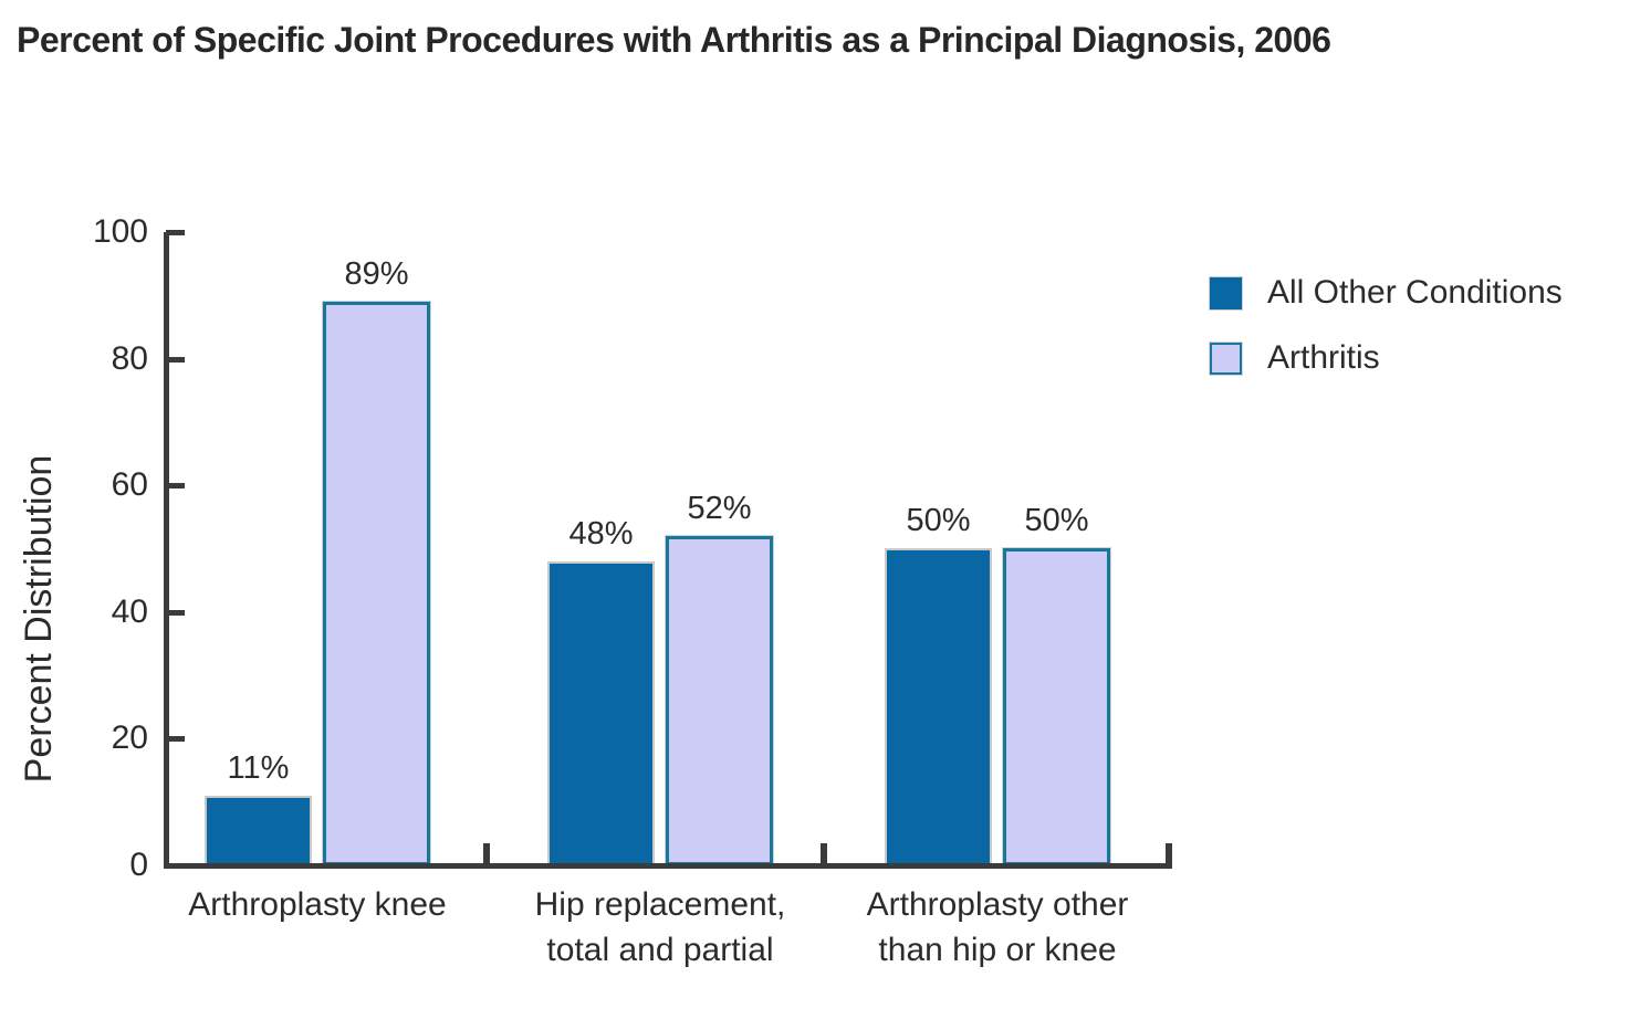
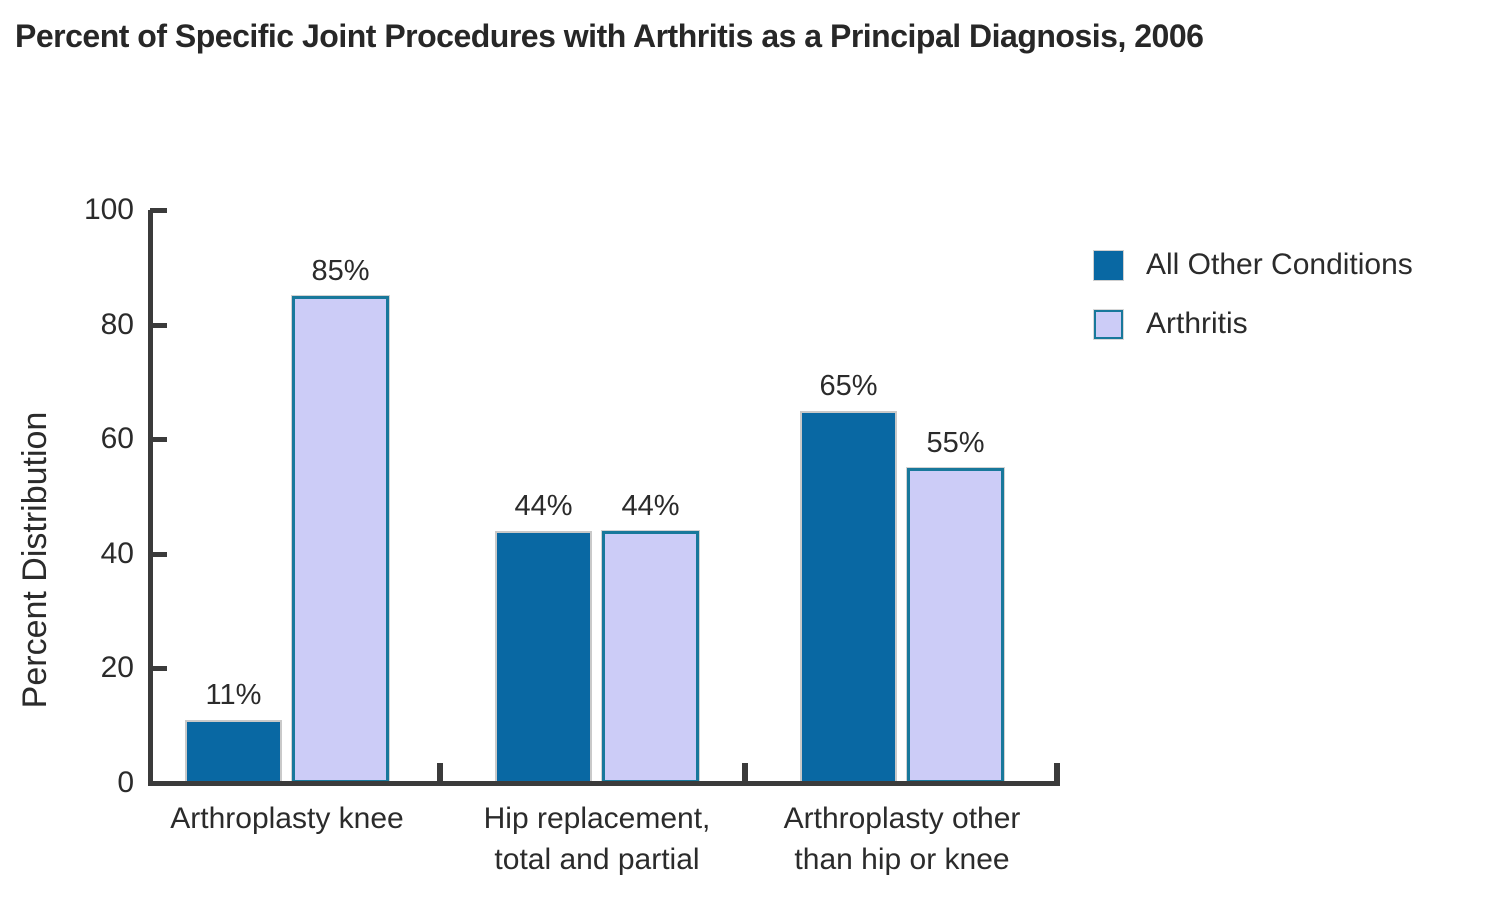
Arthritis/Arthroplasty knee: 89% -> 85%
All Other Conditions/Hip replacement, total and partial: 48% -> 44%
Arthritis/Hip replacement, total and partial: 52% -> 44%
All Other Conditions/Arthroplasty other than hip or knee: 50% -> 65%
Arthritis/Arthroplasty other than hip or knee: 50% -> 55%
